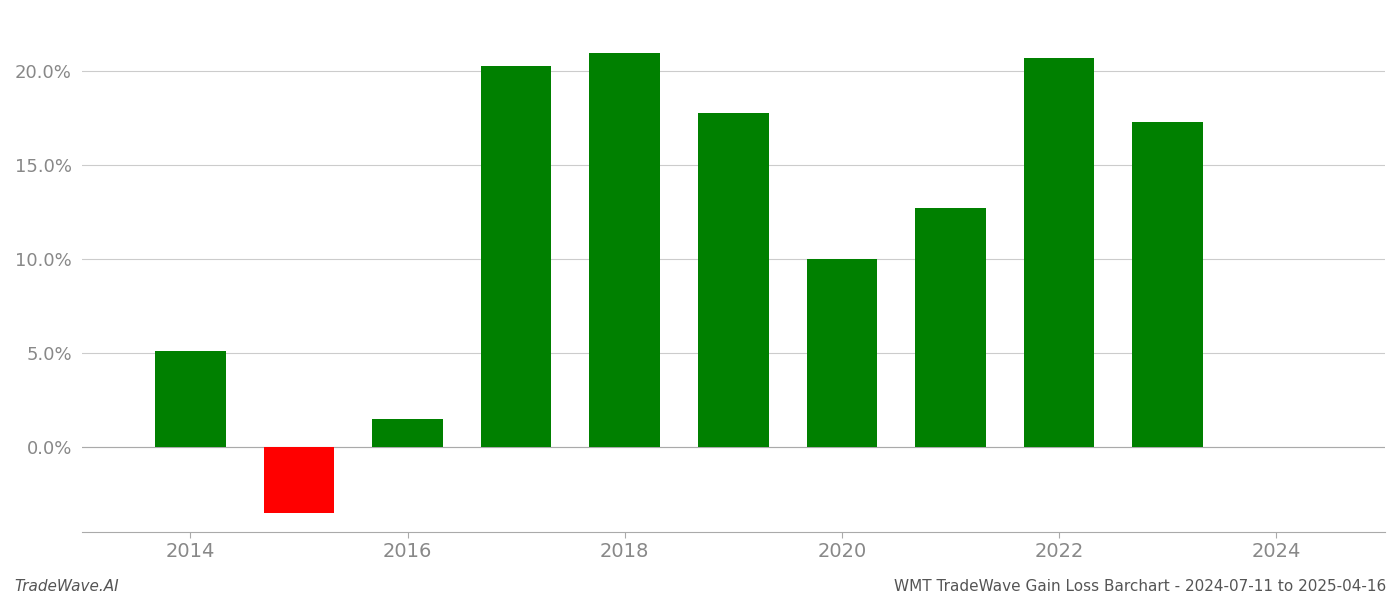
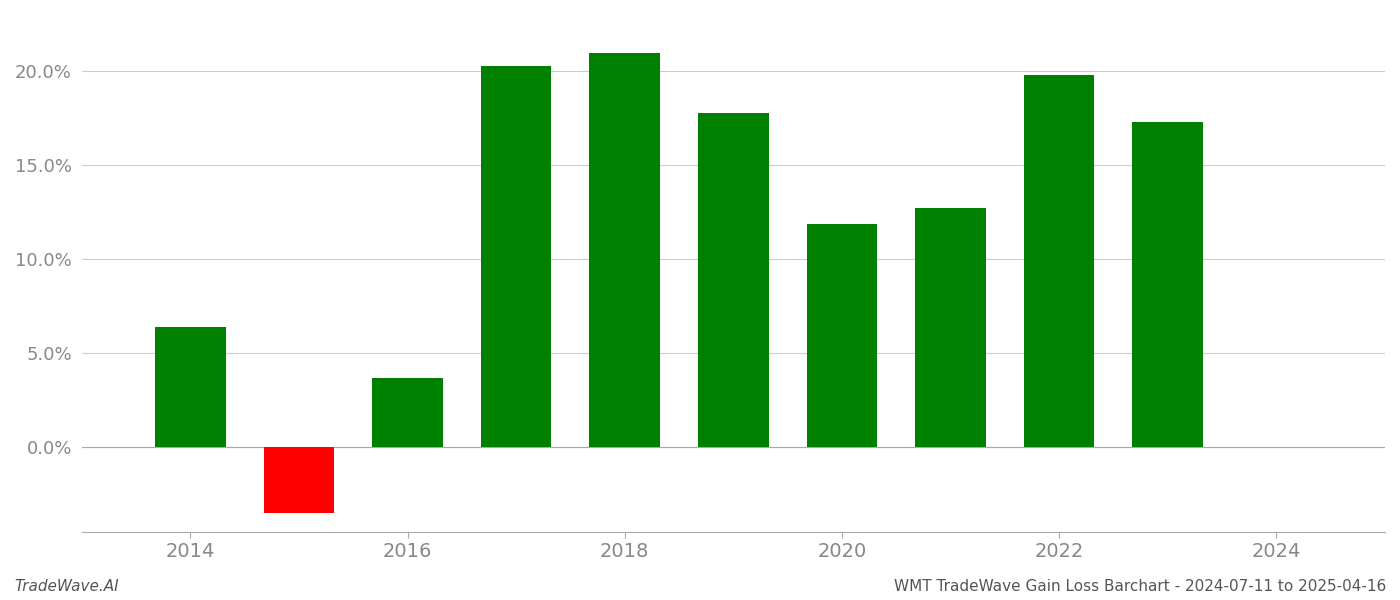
2014: 5.1% -> 6.4%
2016: 1.5% -> 3.7%
2020: 10.0% -> 11.9%
2022: 20.7% -> 19.8%
